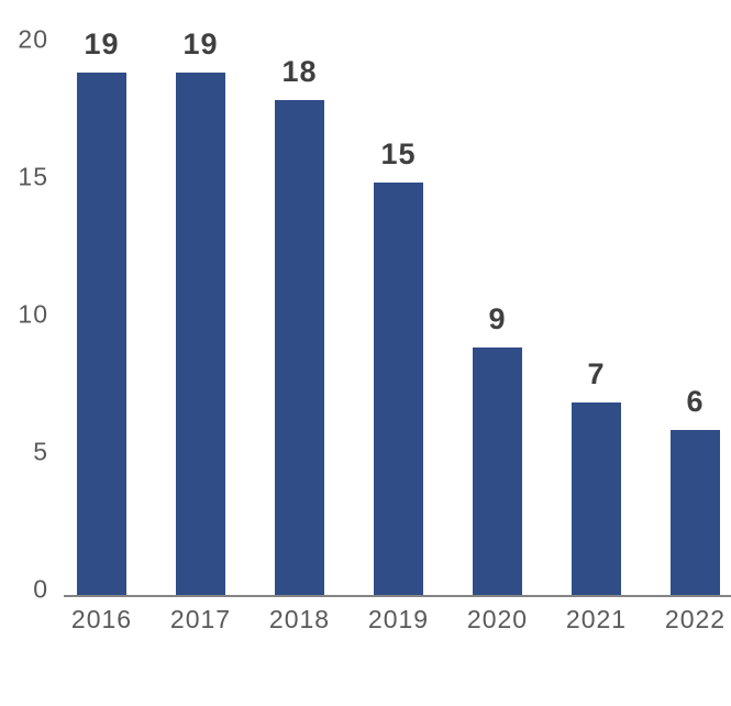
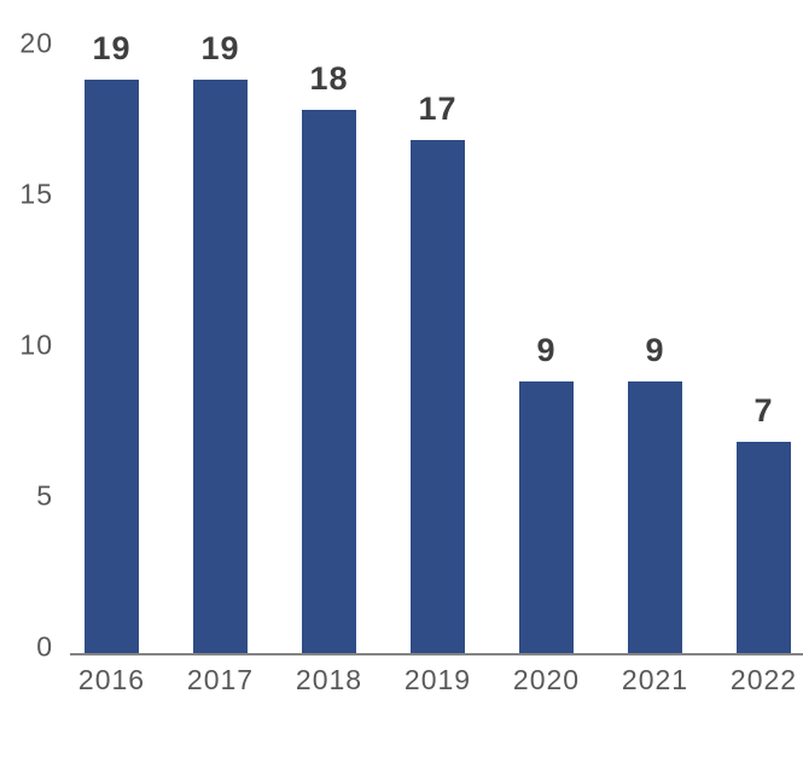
2019: 15 -> 17
2021: 7 -> 9
2022: 6 -> 7
